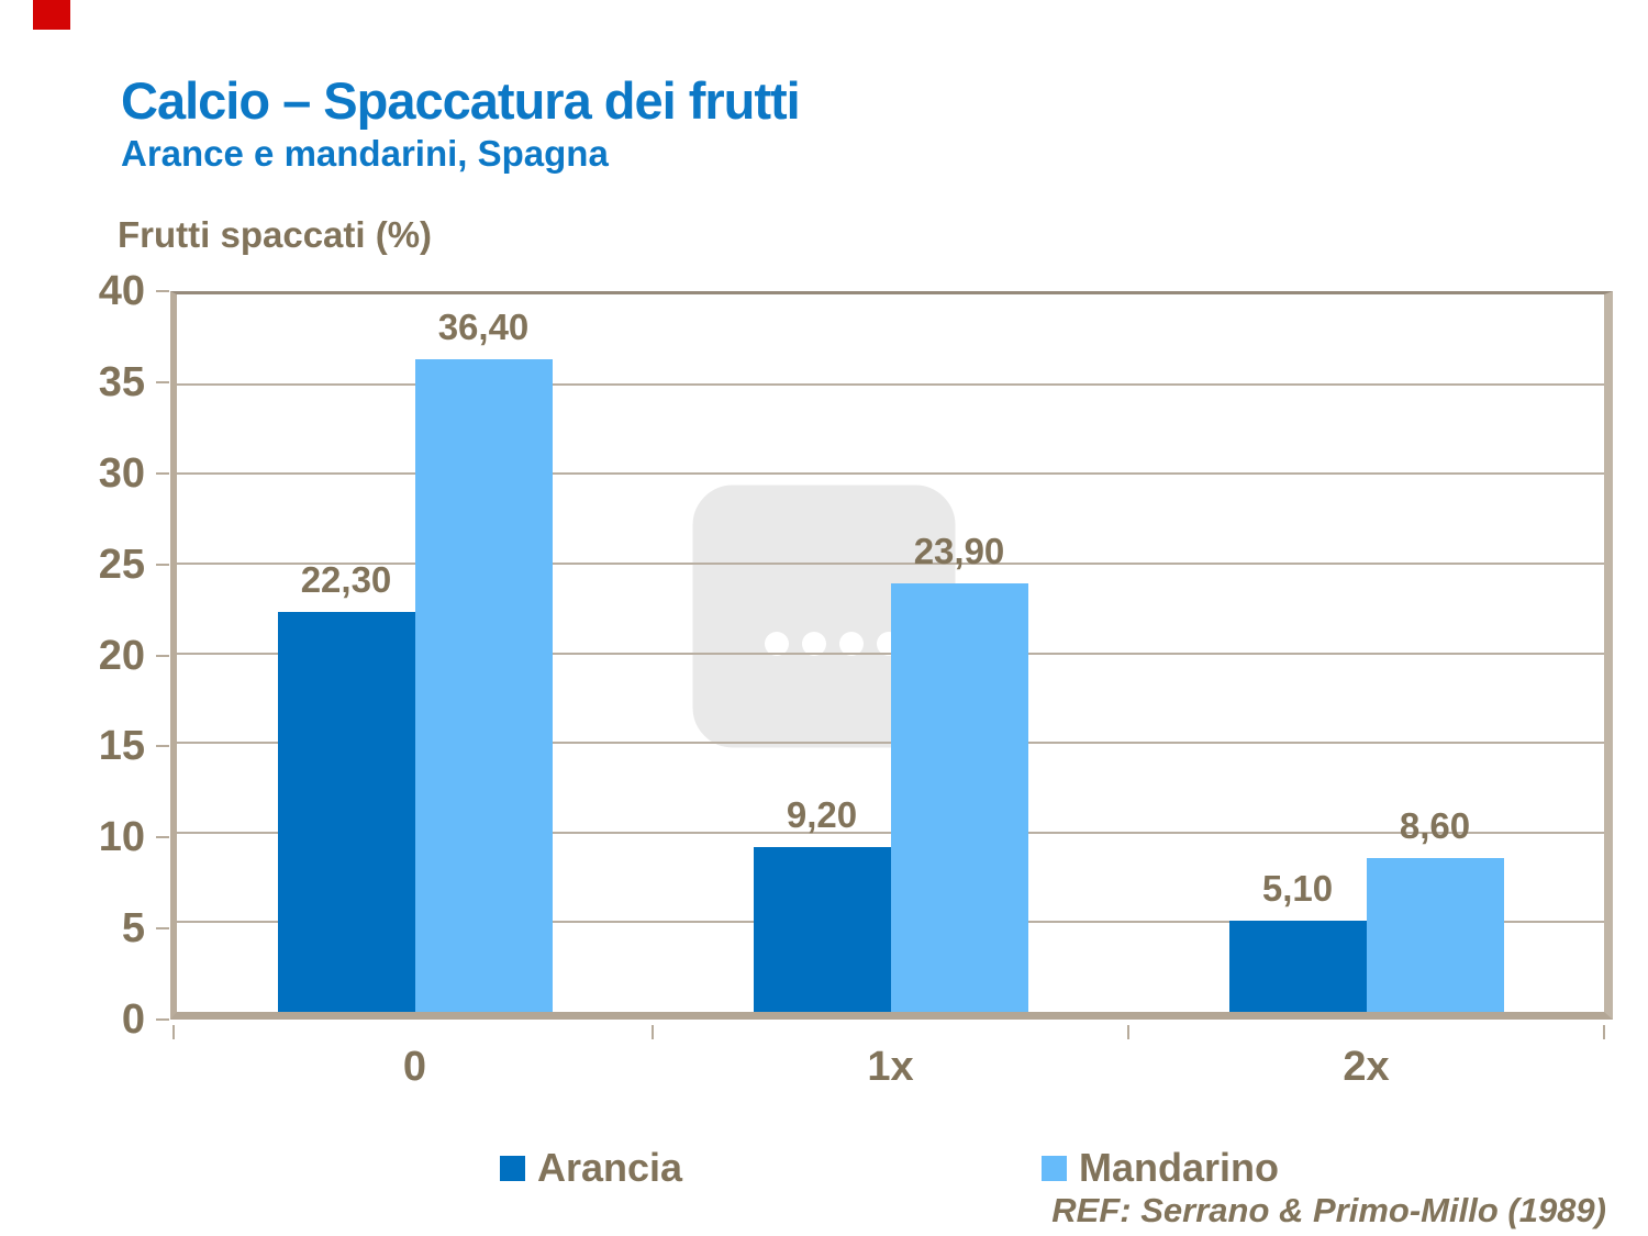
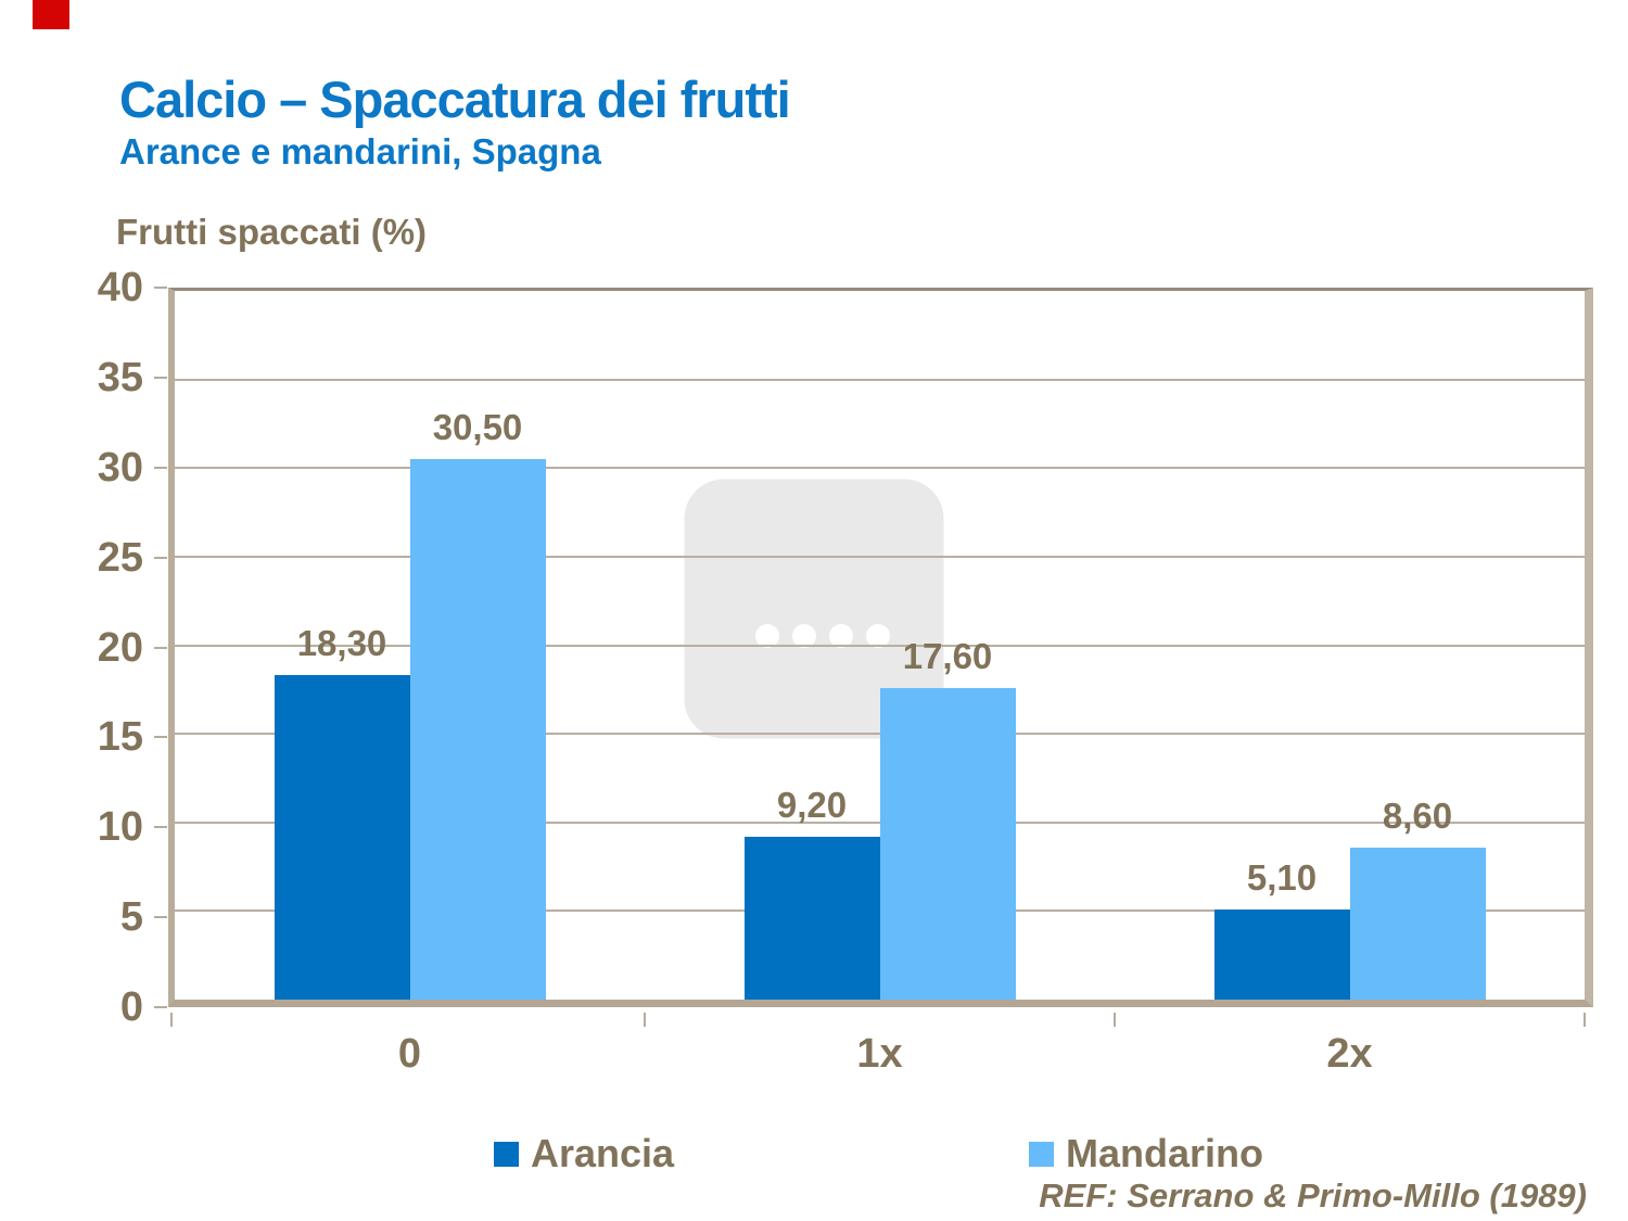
Arancia/0: 22,30 -> 18,30
Mandarino/0: 36,40 -> 30,50
Mandarino/1x: 23,90 -> 17,60
